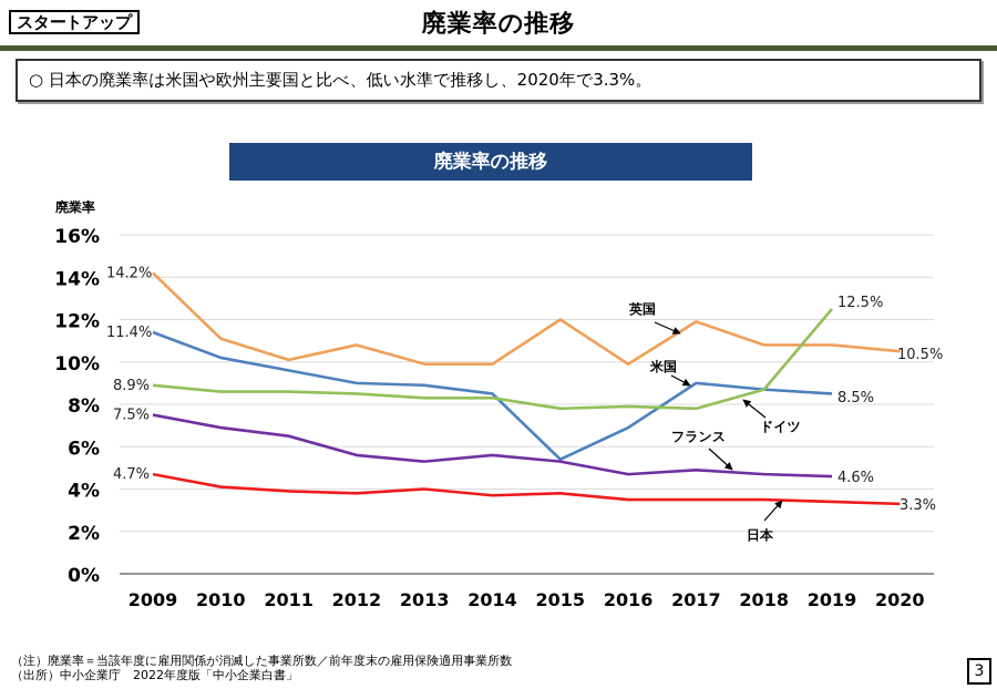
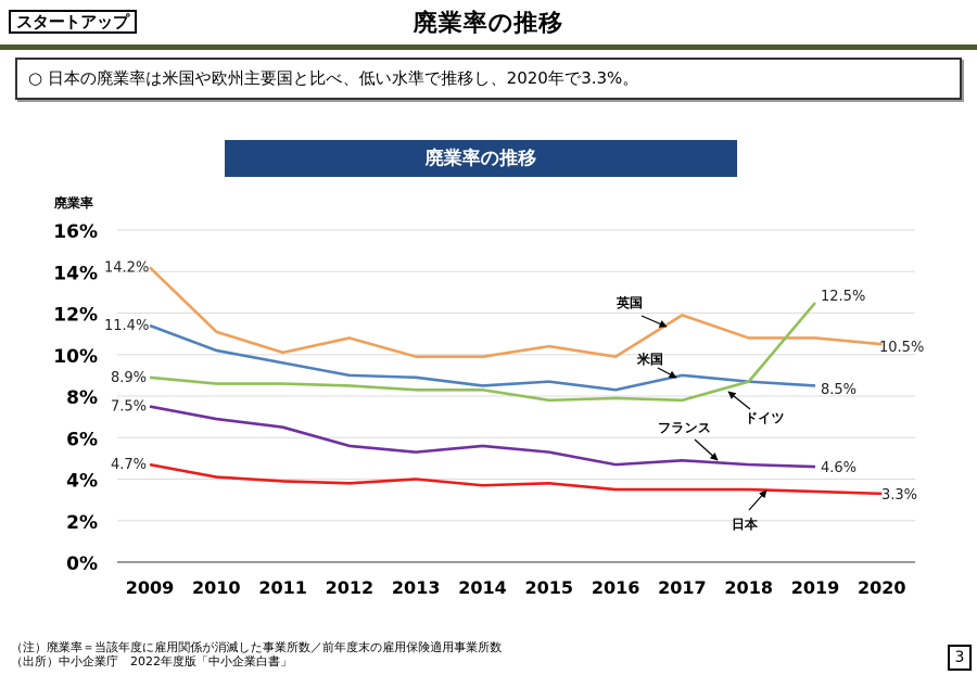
英国/2015: 12.0% -> 10.4%
米国/2015: 5.4% -> 8.7%
米国/2016: 6.9% -> 8.3%
